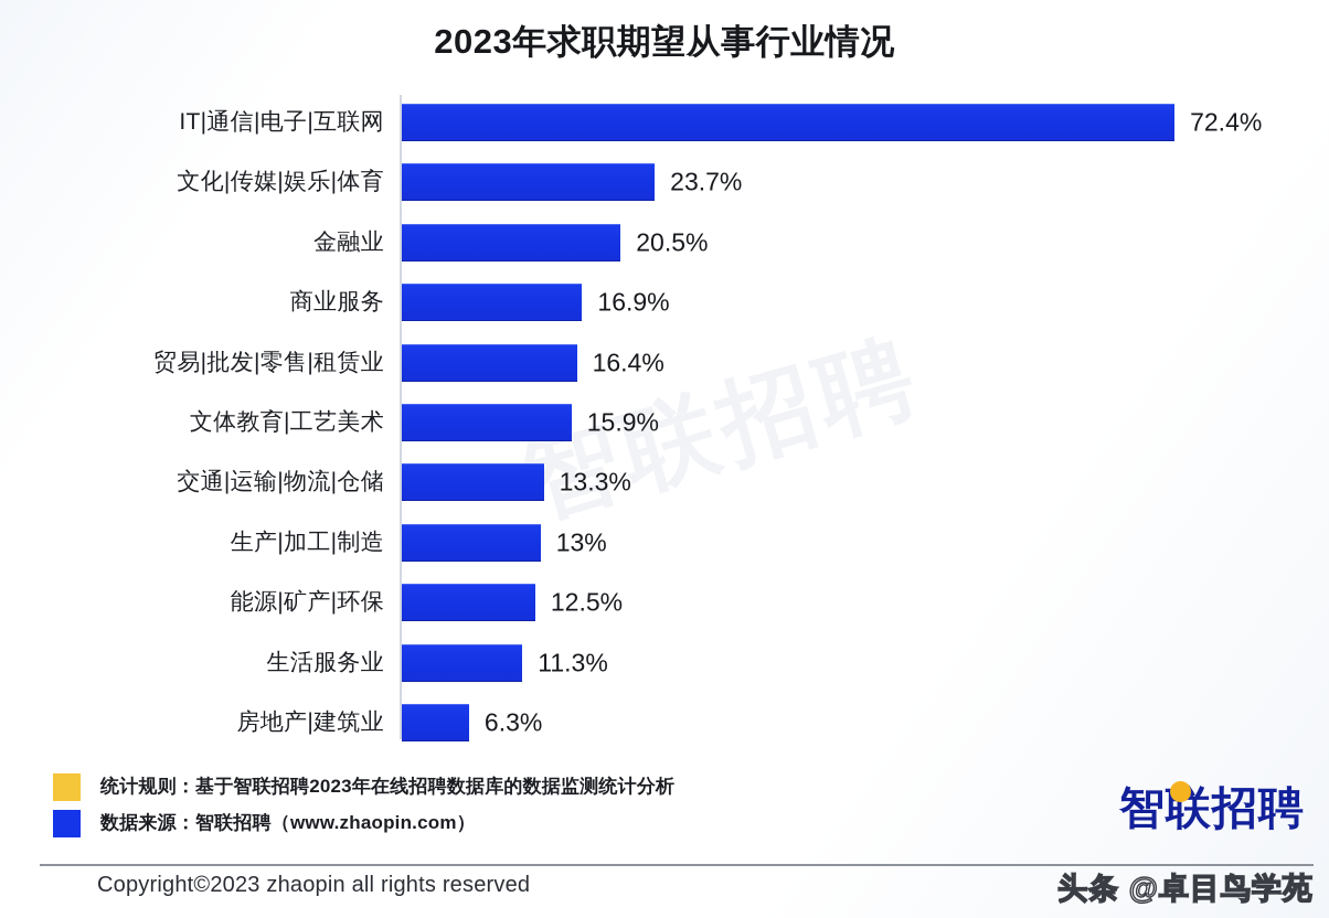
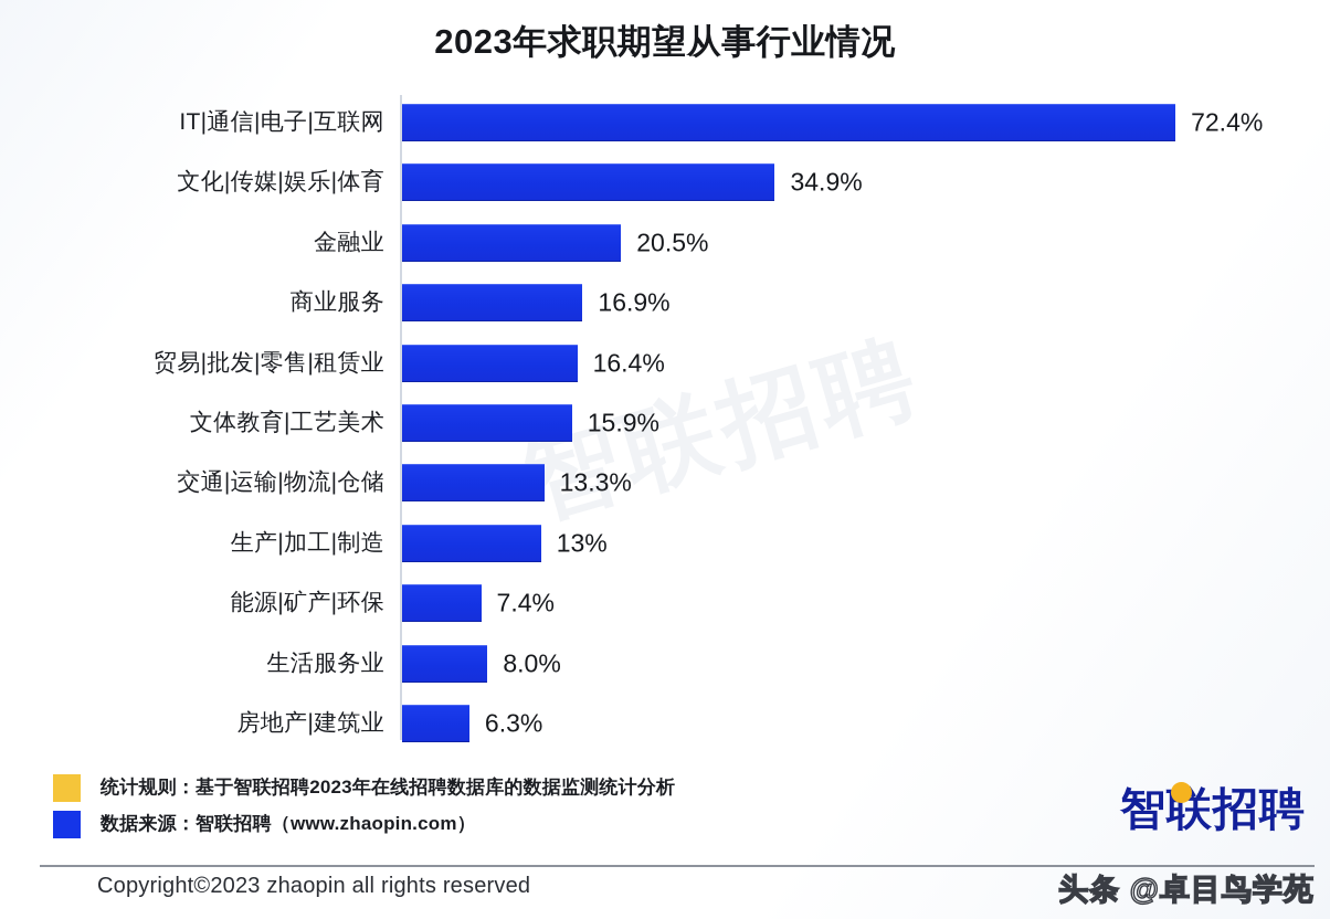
文化|传媒|娱乐|体育: 23.7% -> 34.9%
能源|矿产|环保: 12.5% -> 7.4%
生活服务业: 11.3% -> 8.0%
